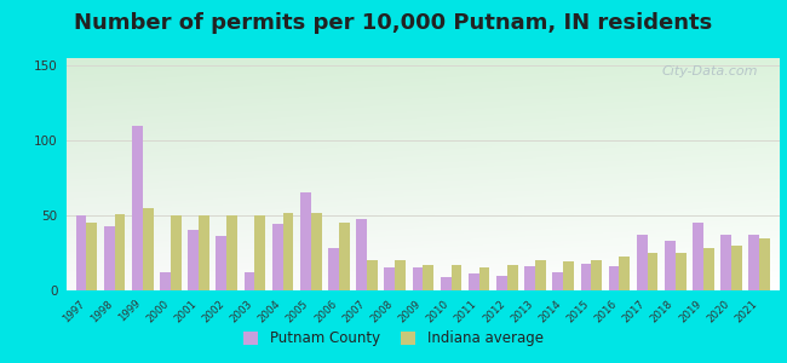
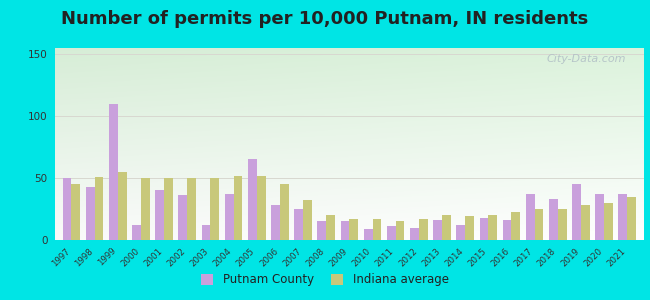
Putnam County/2004: 44 -> 37
Putnam County/2007: 48 -> 25
Indiana average/2007: 20 -> 32
